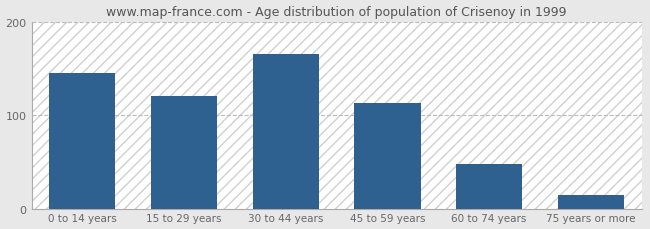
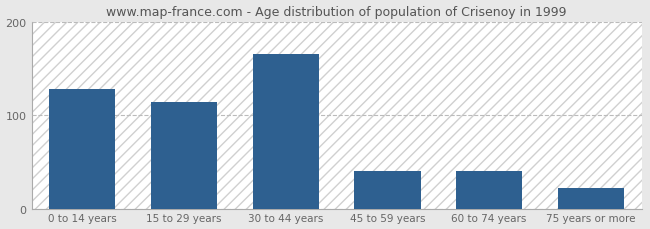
0 to 14 years: 145 -> 128
15 to 29 years: 120 -> 114
45 to 59 years: 113 -> 40
60 to 74 years: 48 -> 40
75 years or more: 15 -> 22
